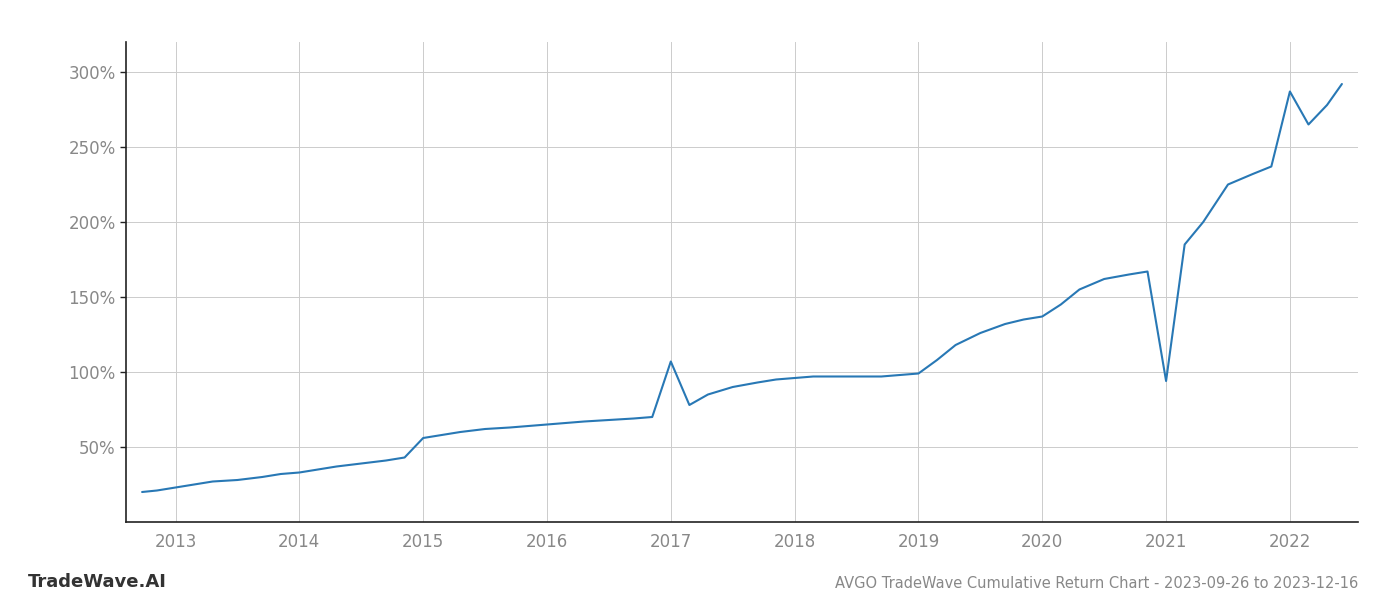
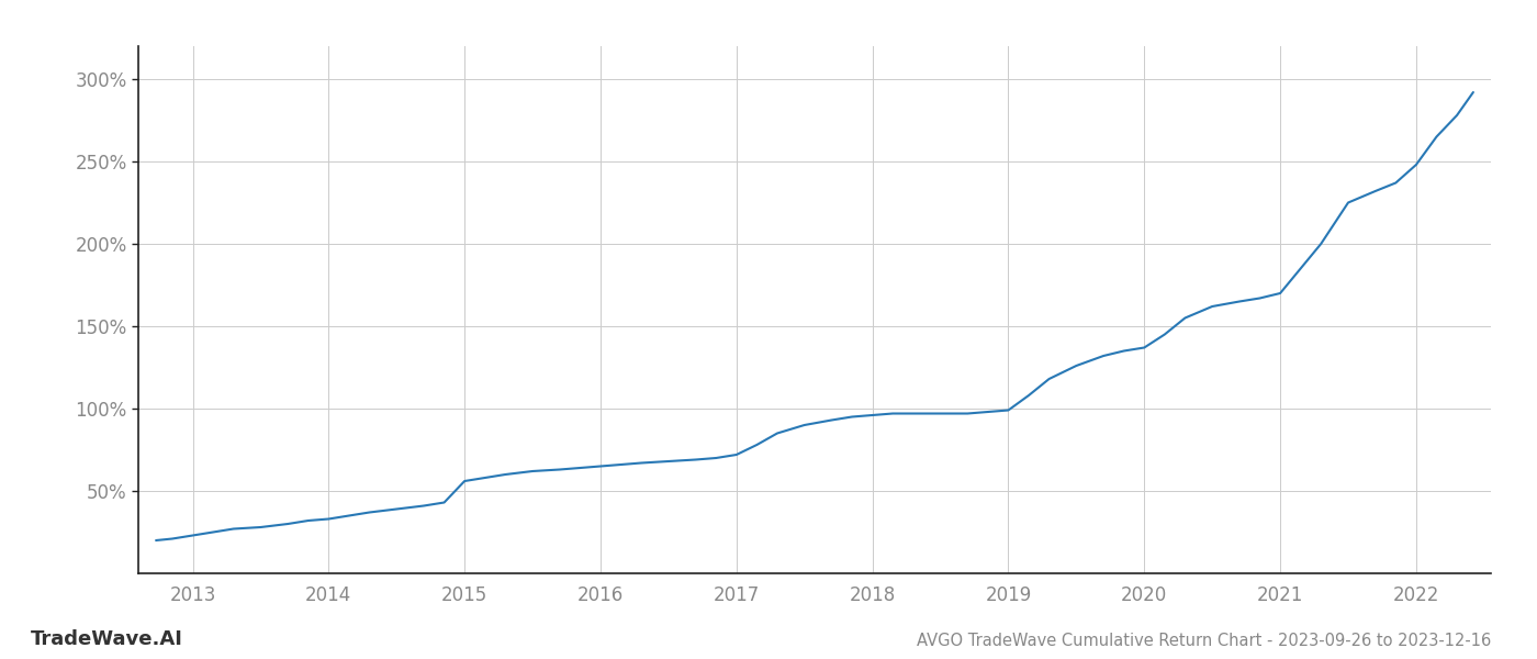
2017: 107% -> 72%
2021: 94% -> 170%
2022: 287% -> 248%
